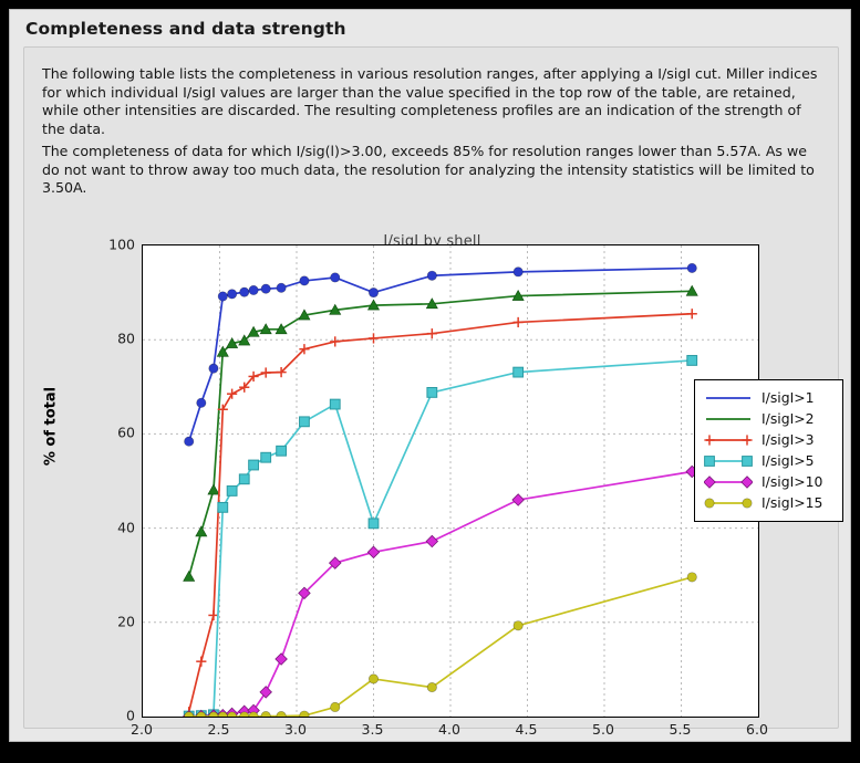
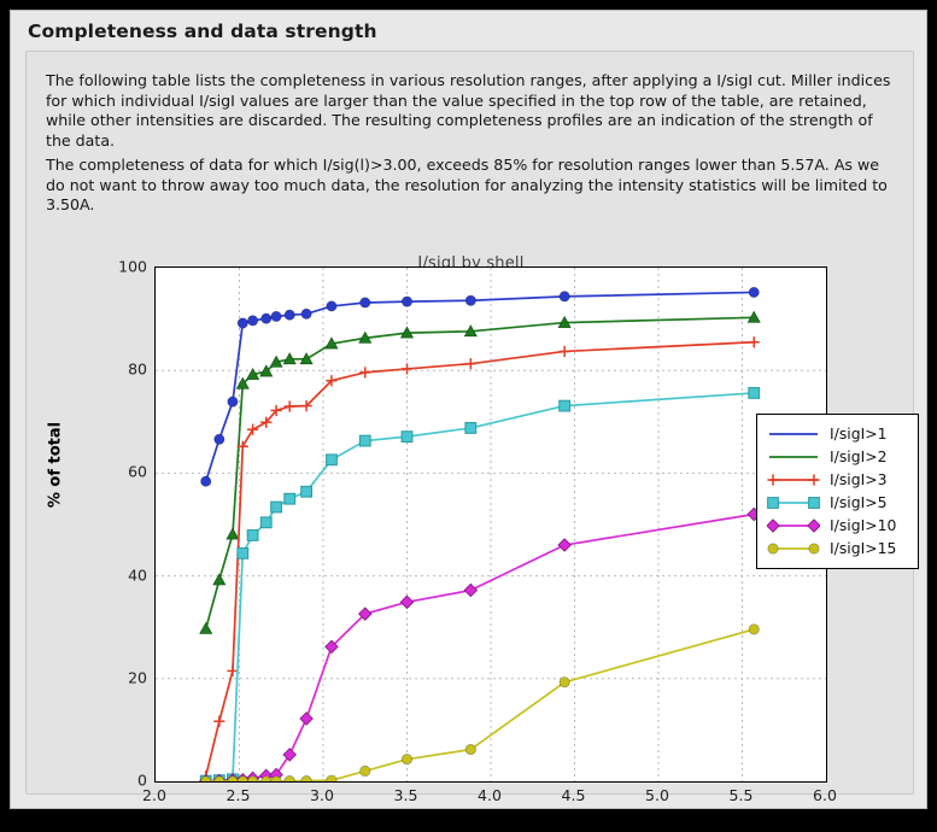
I/sigI>1/3.5: 90 -> 93
I/sigI>5/3.5: 41 -> 67
I/sigI>15/3.5: 8 -> 4
